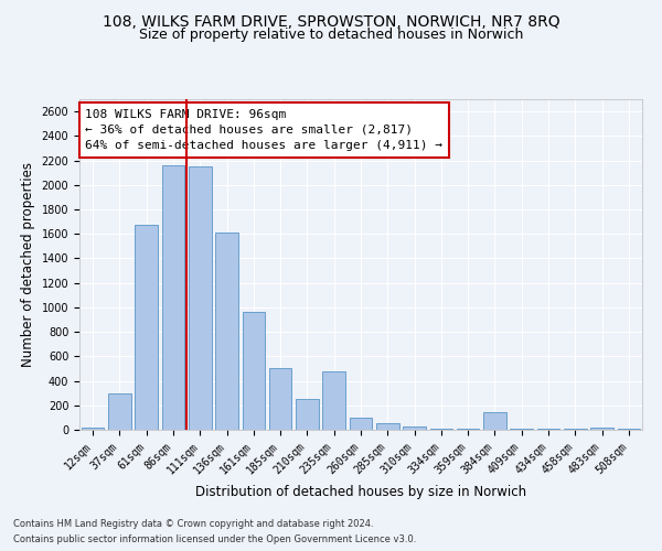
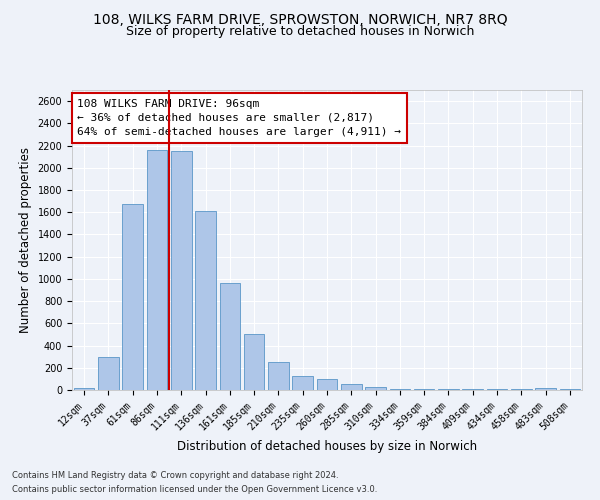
235sqm: 480 -> 120
384sqm: 140 -> 10
